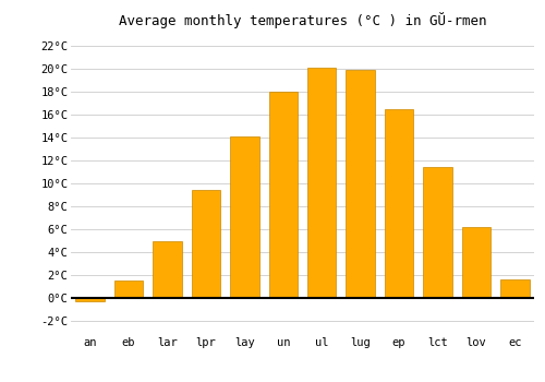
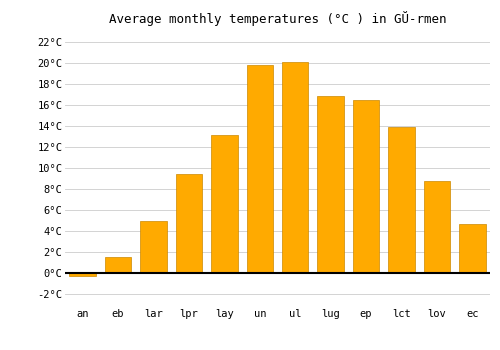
lay: 14.1°C -> 13.1°C
un: 18.0°C -> 19.8°C
lug: 19.9°C -> 16.9°C
lct: 11.4°C -> 13.9°C
lov: 6.2°C -> 8.8°C
ec: 1.6°C -> 4.7°C
